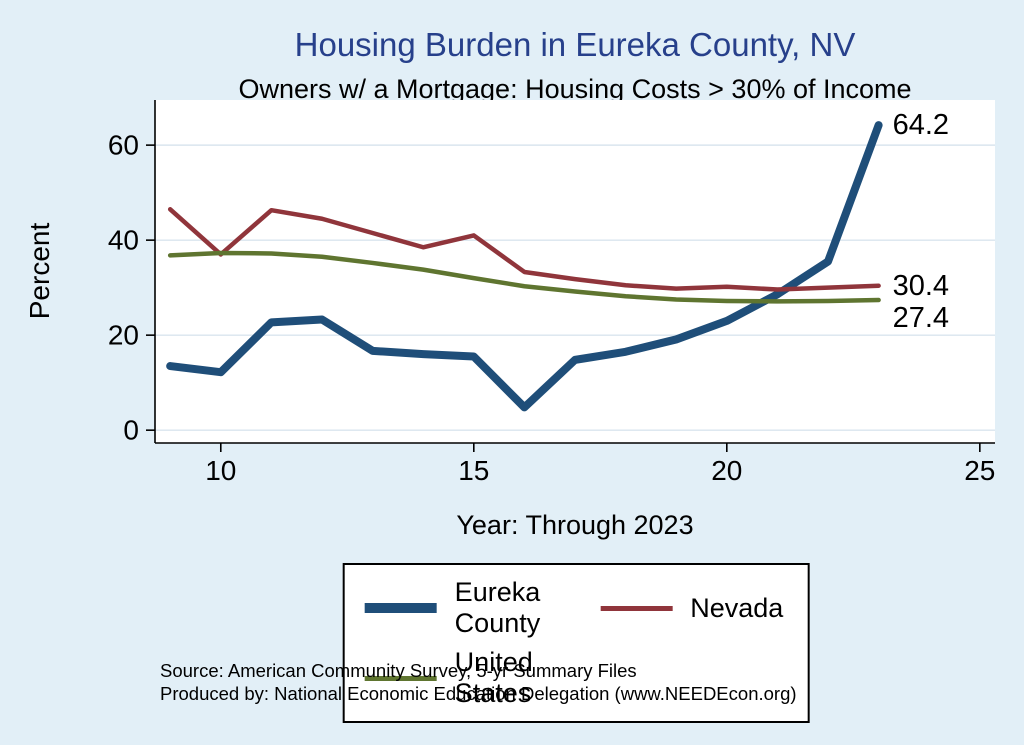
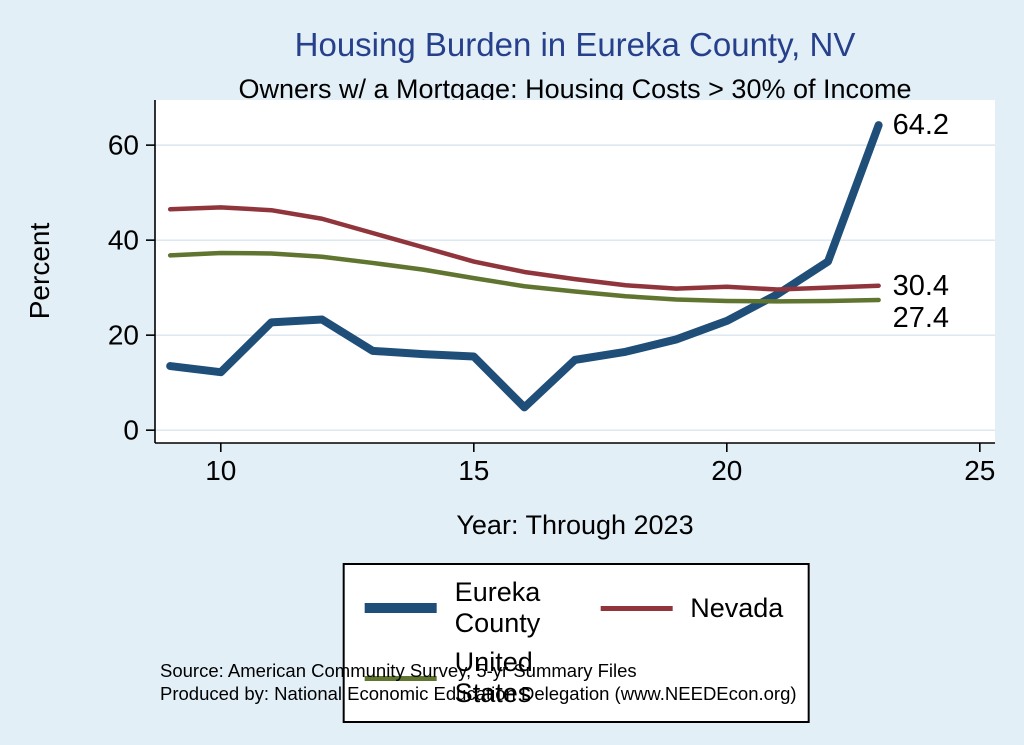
Nevada/10: 37 -> 47
Nevada/15: 41 -> 36
